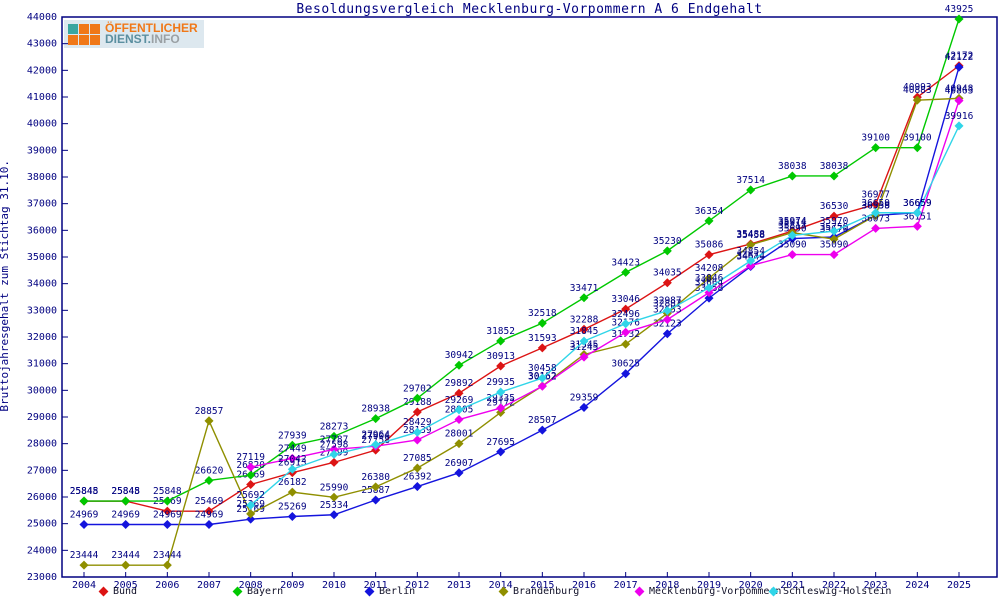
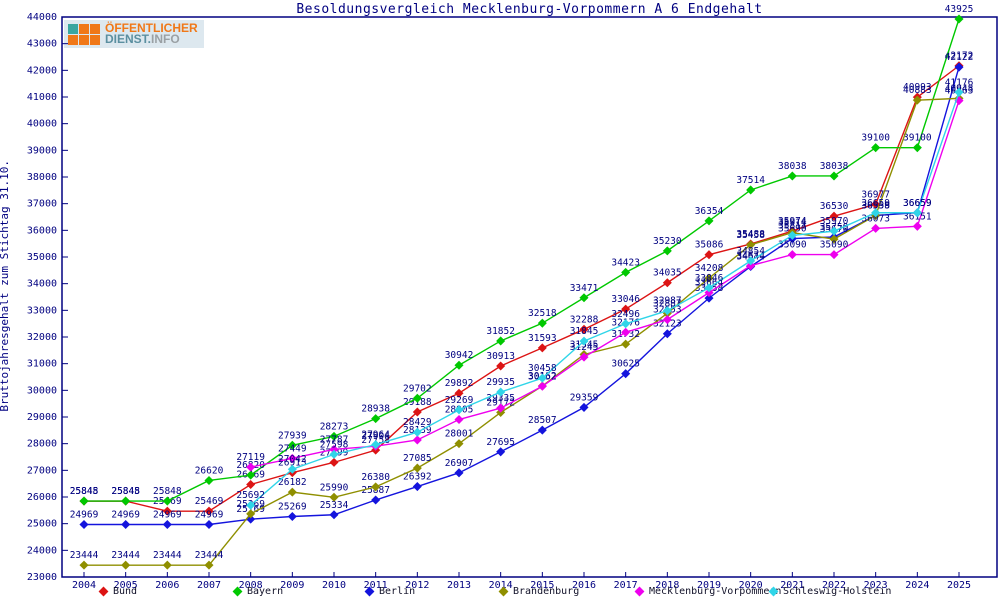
Brandenburg/2007: 28857 -> 23444
Schleswig-Holstein/2025: 39916 -> 41176
